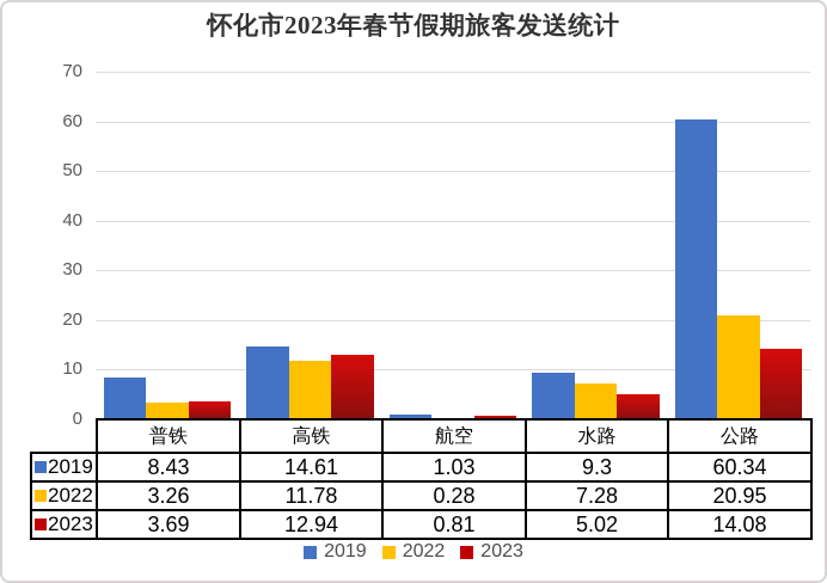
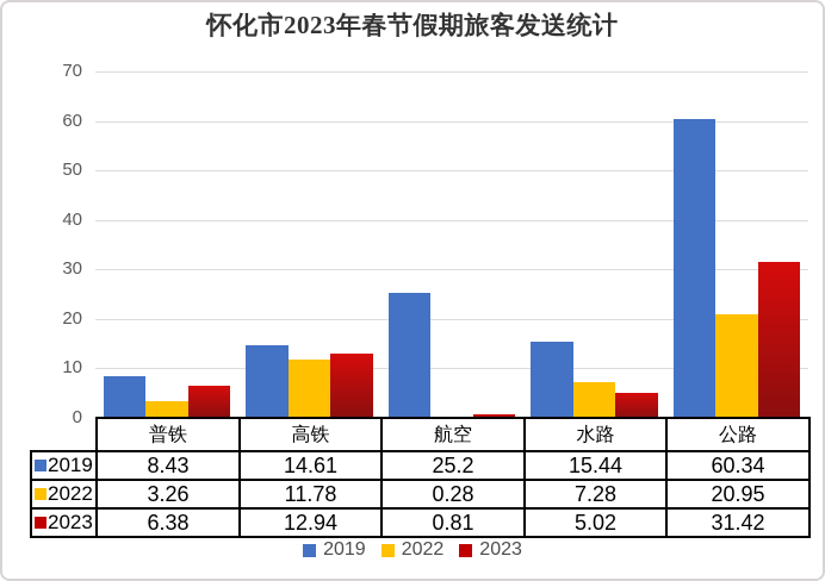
2023/普铁: 3.69 -> 6.38
2019/航空: 1.03 -> 25.2
2019/水路: 9.3 -> 15.44
2023/公路: 14.08 -> 31.42
